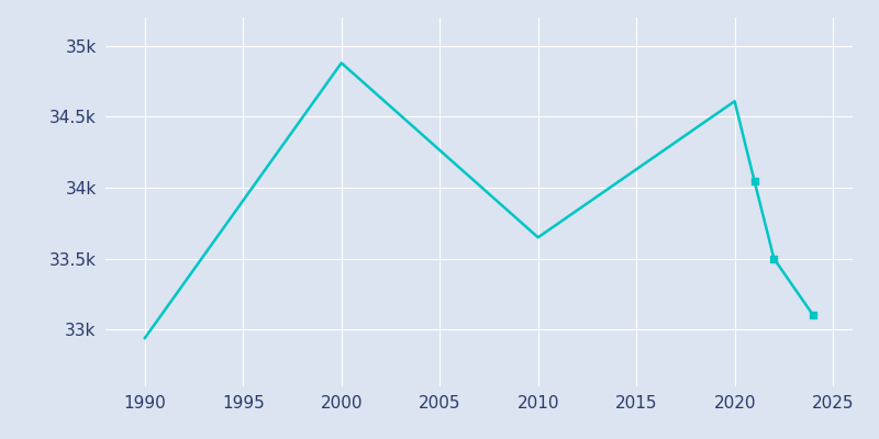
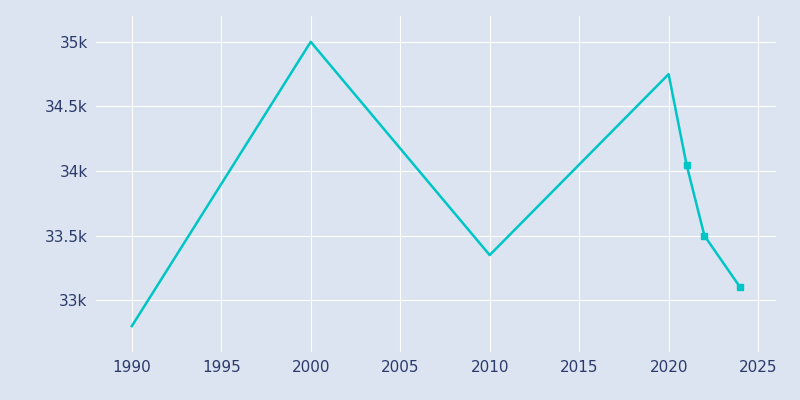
1990: 32.94k -> 32.80k
2000: 34.88k -> 35.00k
2010: 33.65k -> 33.35k
2020: 34.61k -> 34.75k
